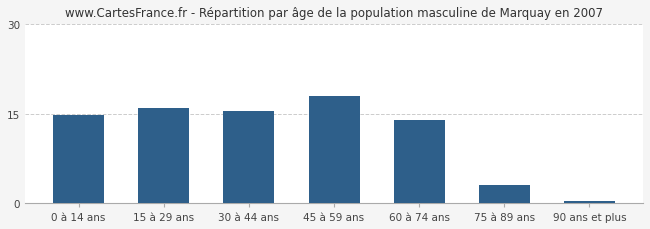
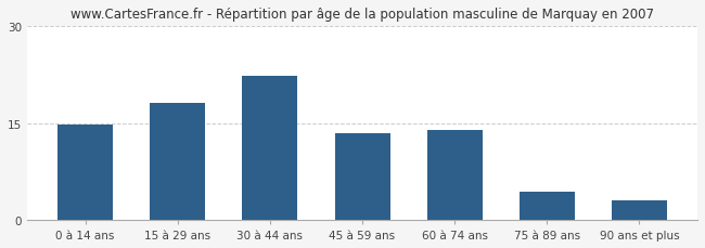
15 à 29 ans: 16.0 -> 18.2
30 à 44 ans: 15.5 -> 22.4
45 à 59 ans: 18.0 -> 13.4
75 à 89 ans: 3.0 -> 4.4
90 ans et plus: 0.3 -> 3.0
